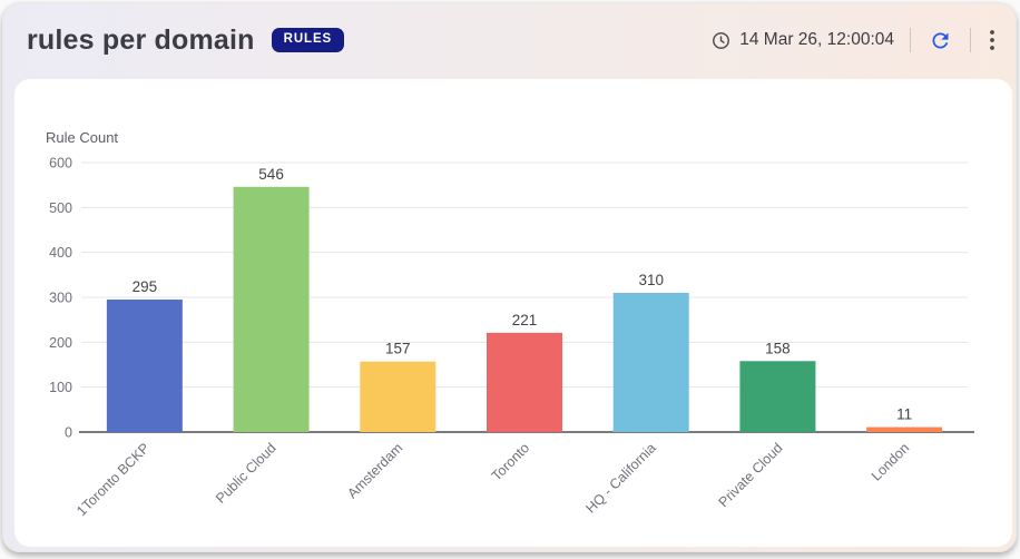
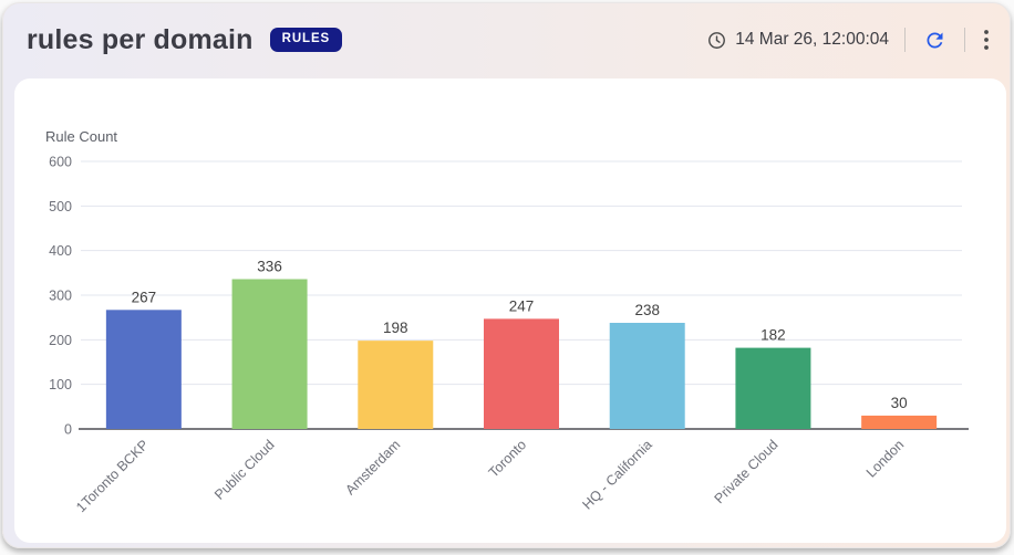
1Toronto BCKP: 295 -> 267
Public Cloud: 546 -> 336
Amsterdam: 157 -> 198
Toronto: 221 -> 247
HQ - California: 310 -> 238
Private Cloud: 158 -> 182
London: 11 -> 30
